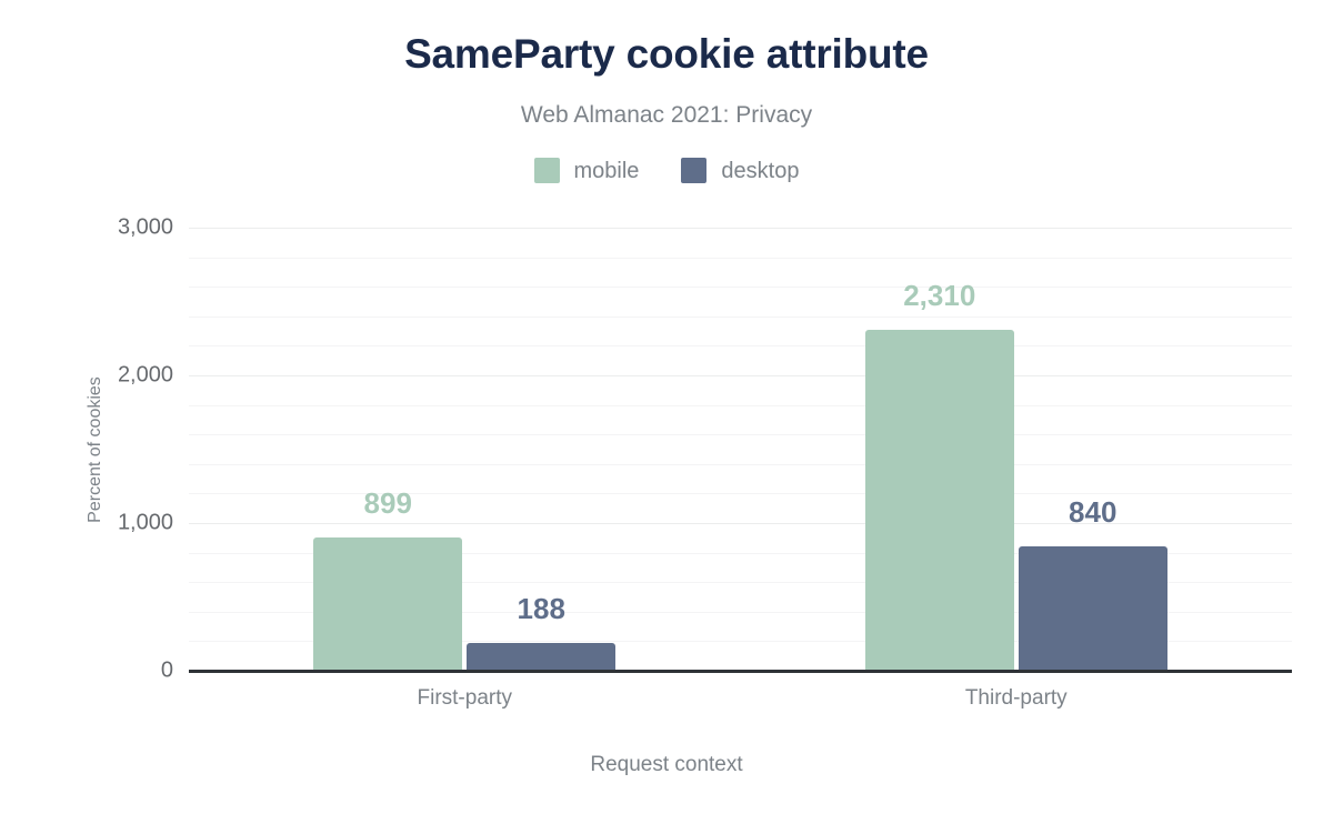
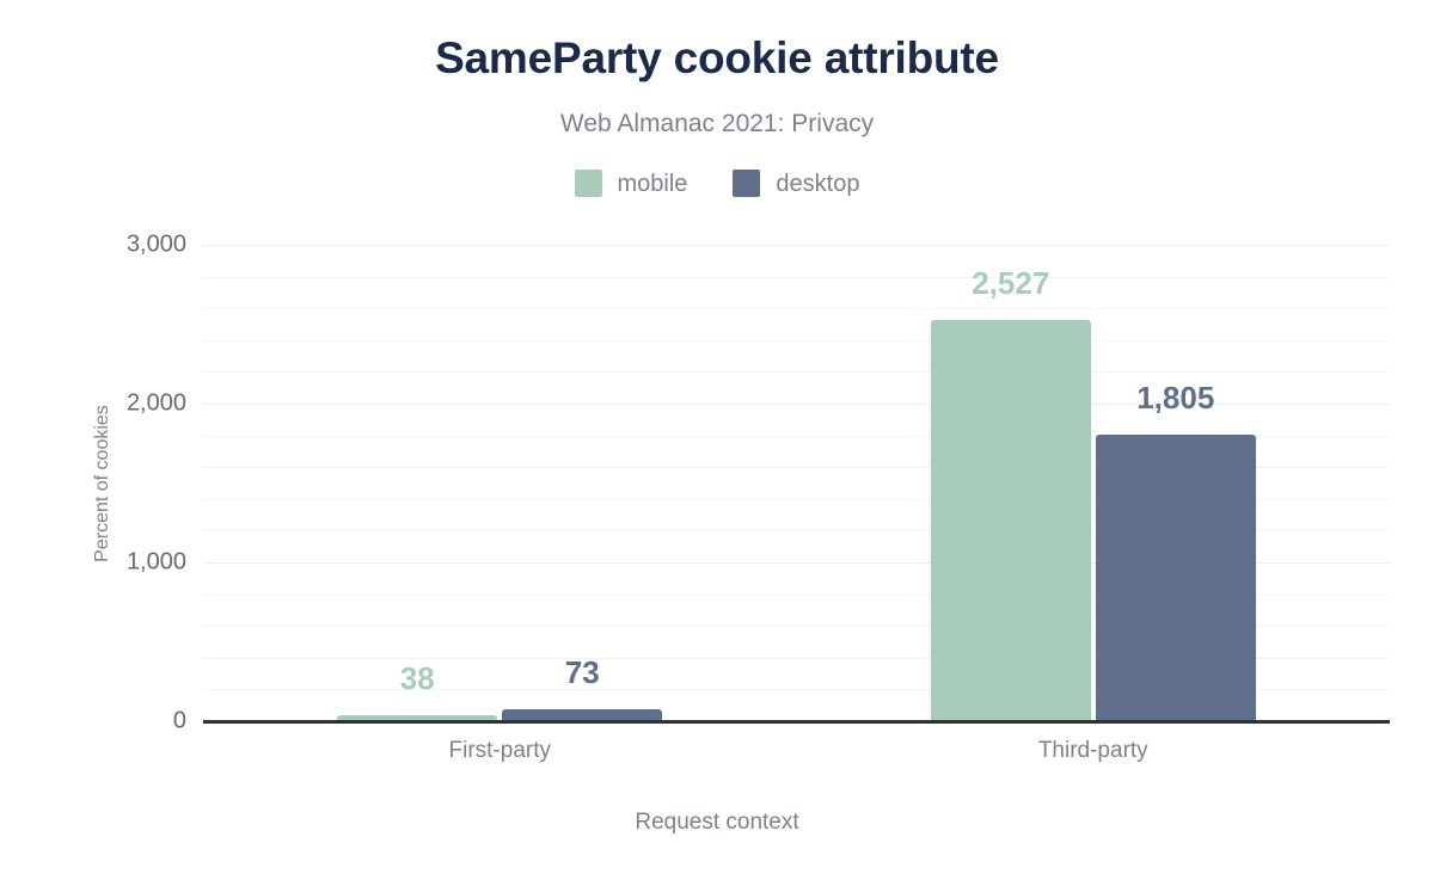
mobile/First-party: 899 -> 38
desktop/First-party: 188 -> 73
mobile/Third-party: 2,310 -> 2,527
desktop/Third-party: 840 -> 1,805
